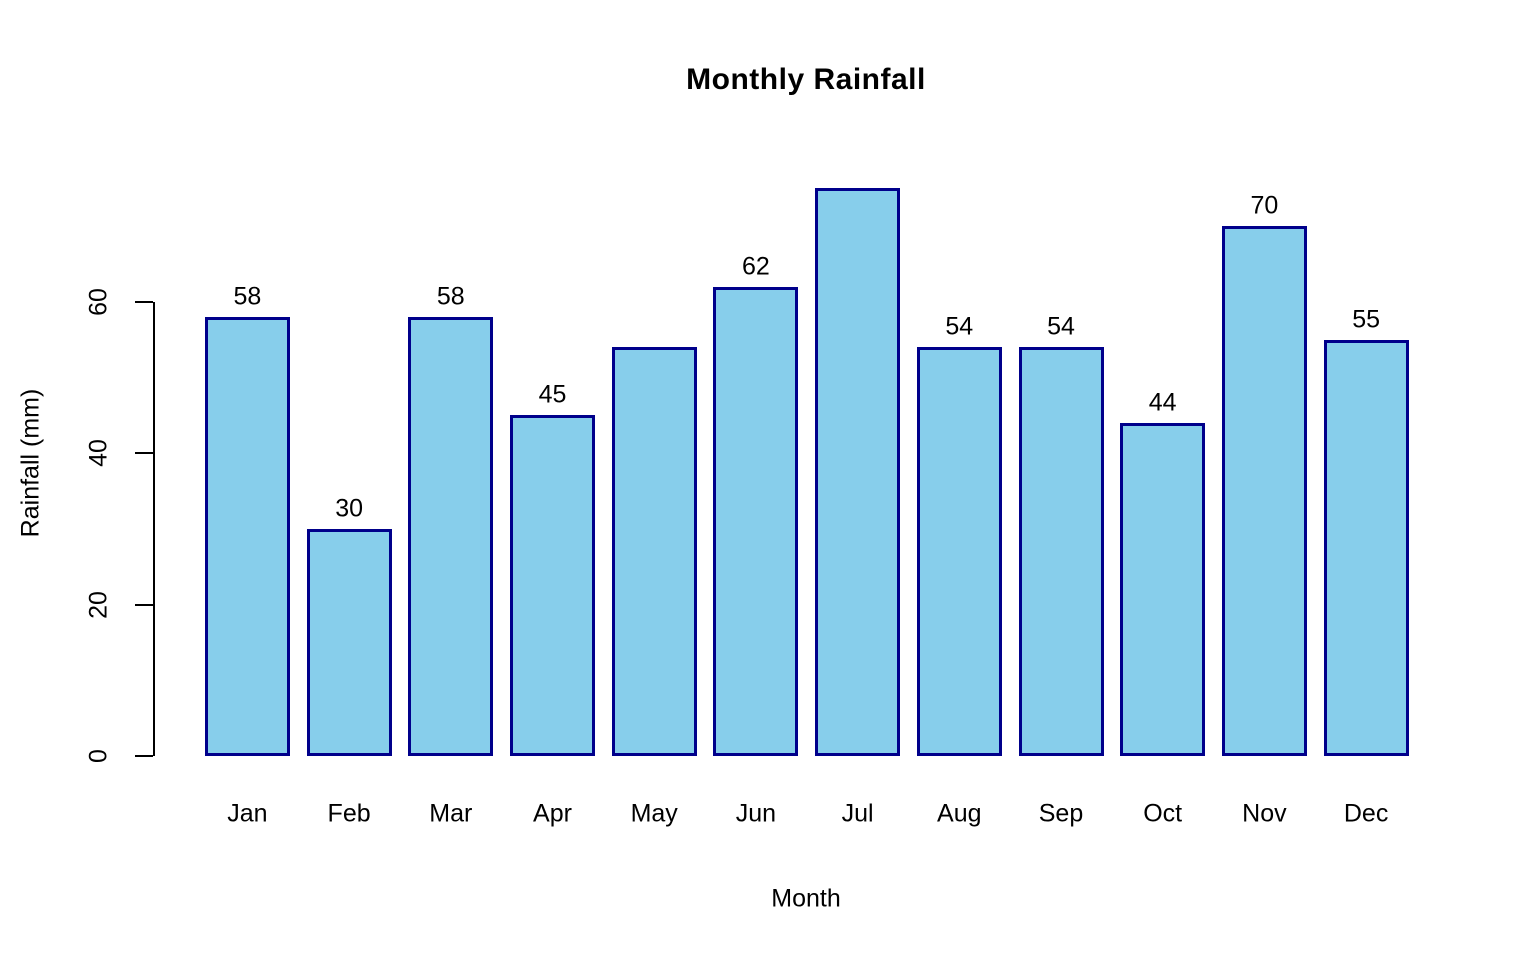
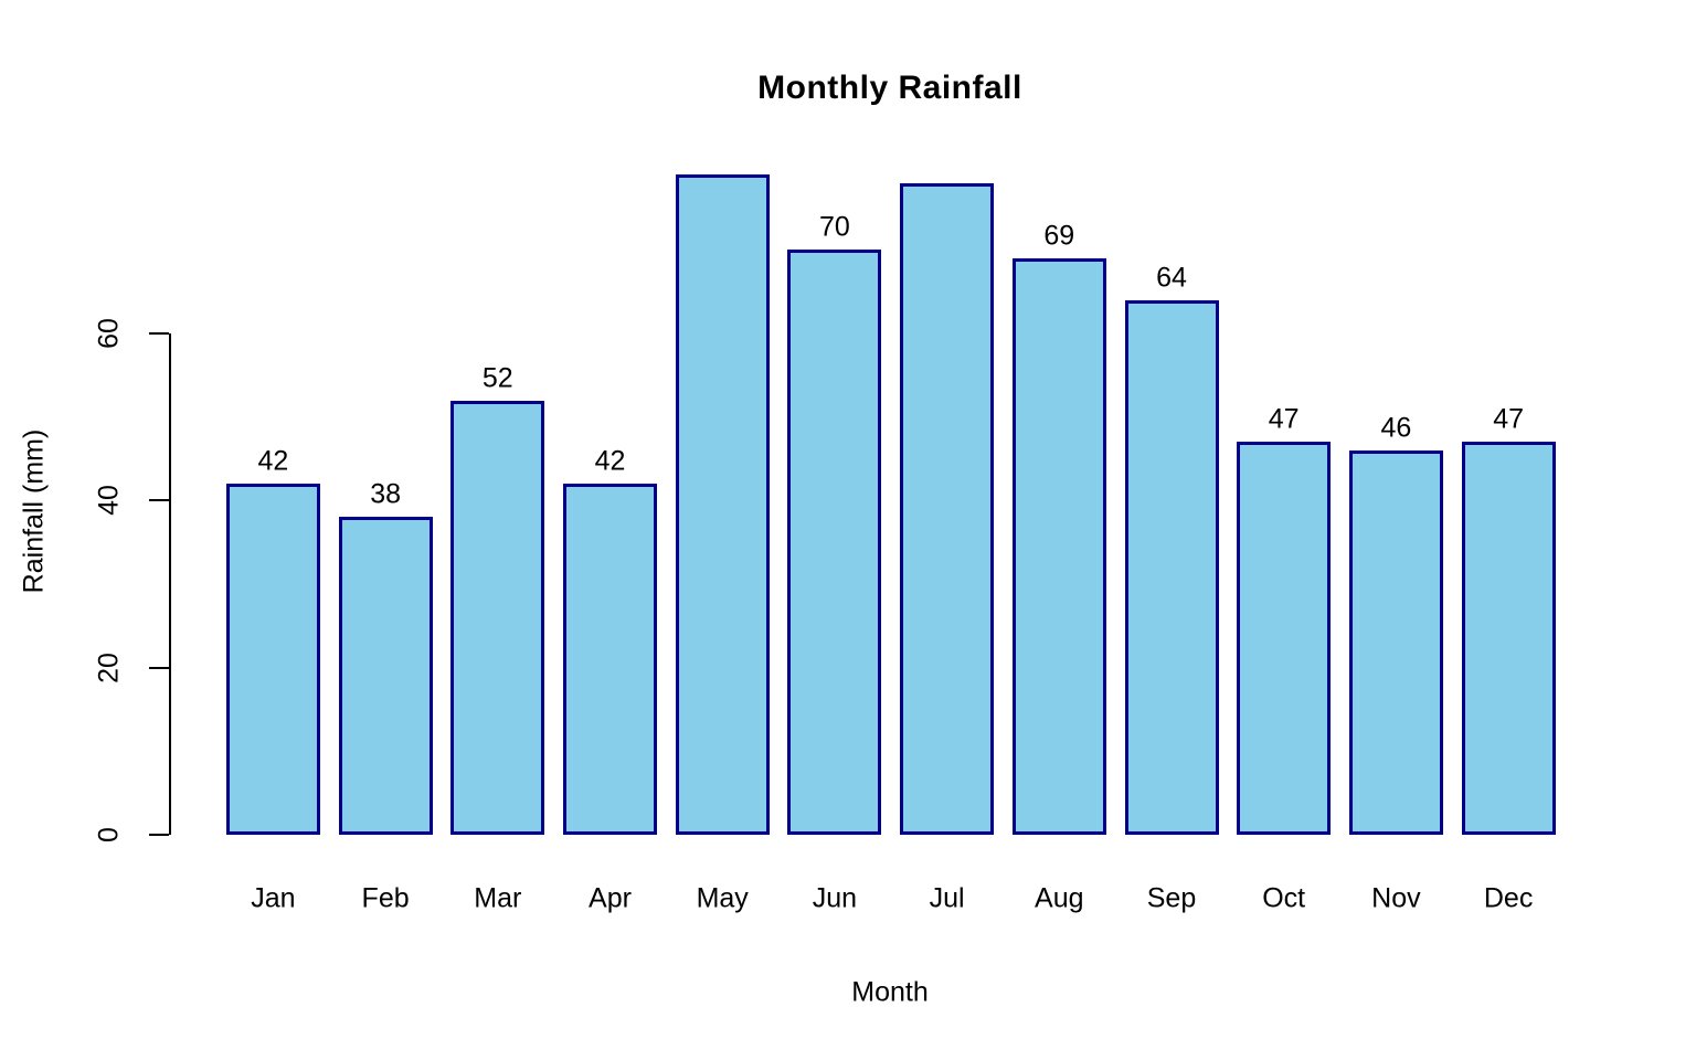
Jan: 58 -> 42
Feb: 30 -> 38
Mar: 58 -> 52
Apr: 45 -> 42
May: 54 -> 79
Jun: 62 -> 70
Jul: 75 -> 78
Aug: 54 -> 69
Sep: 54 -> 64
Oct: 44 -> 47
Nov: 70 -> 46
Dec: 55 -> 47
